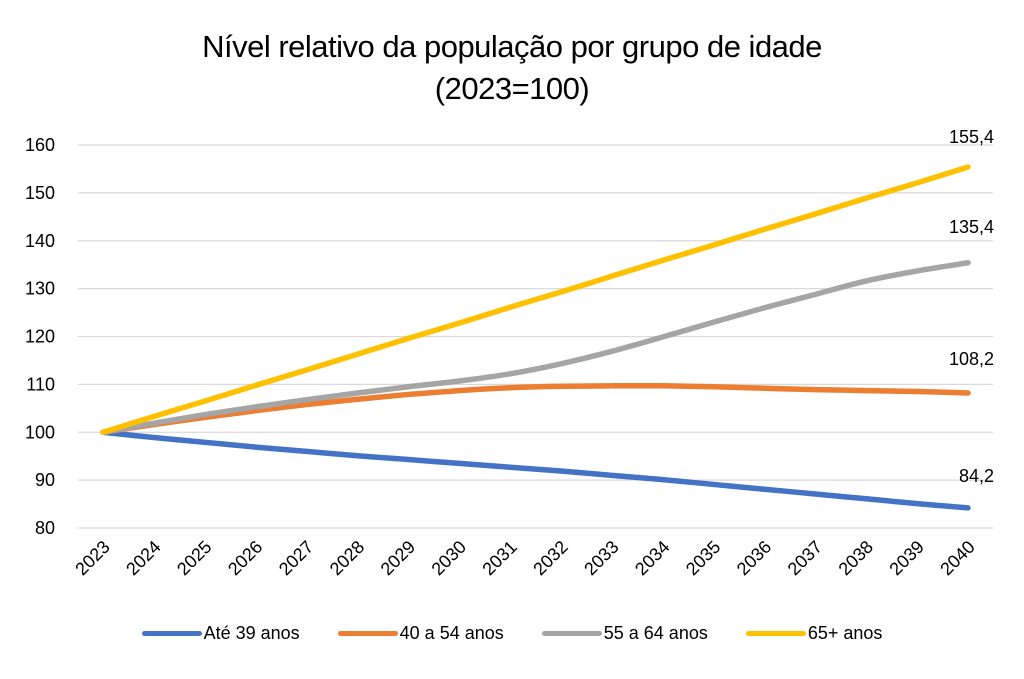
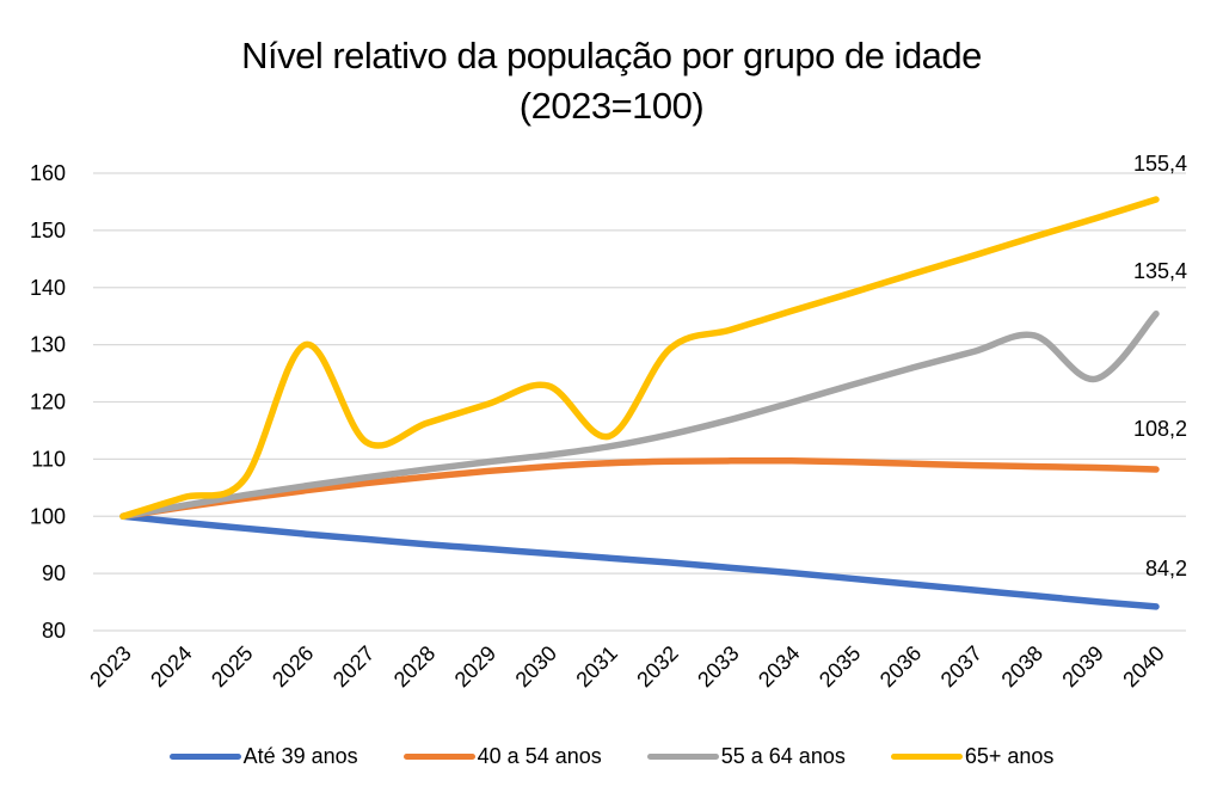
65+ anos/2026: 110 -> 130
65+ anos/2031: 126 -> 114
55 a 64 anos/2039: 134 -> 124
